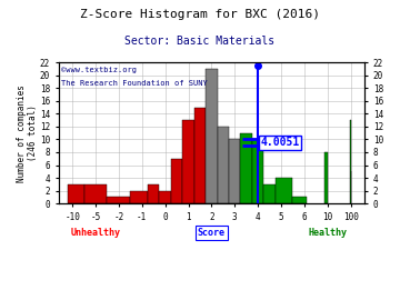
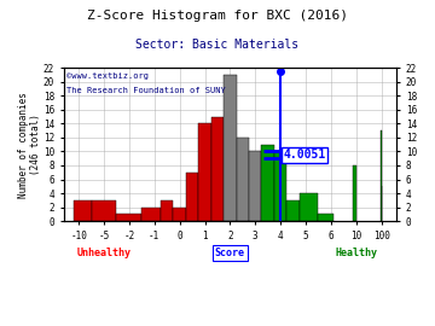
1: 13 -> 14
